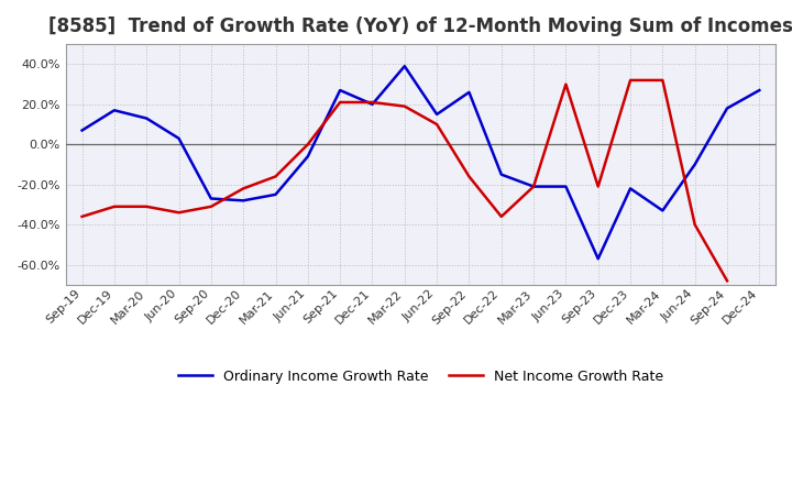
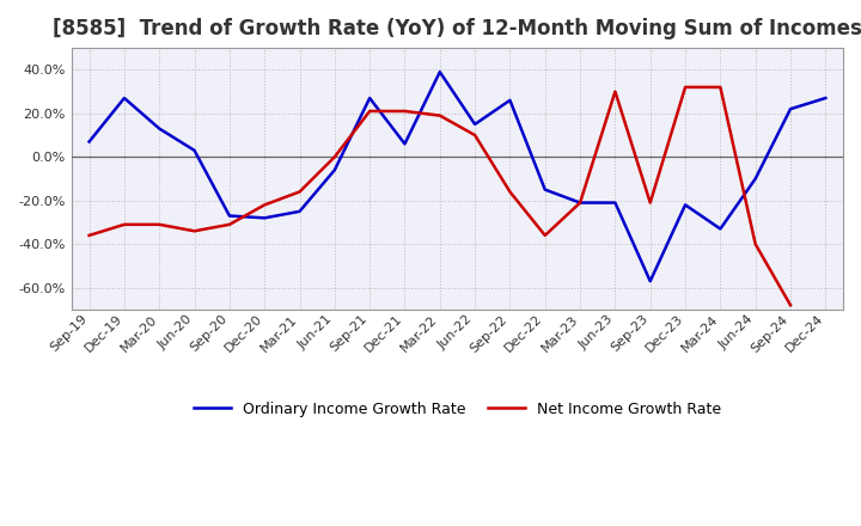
Ordinary Income Growth Rate/Dec-19: 17% -> 27%
Ordinary Income Growth Rate/Dec-21: 20% -> 6%
Ordinary Income Growth Rate/Sep-24: 18% -> 22%
